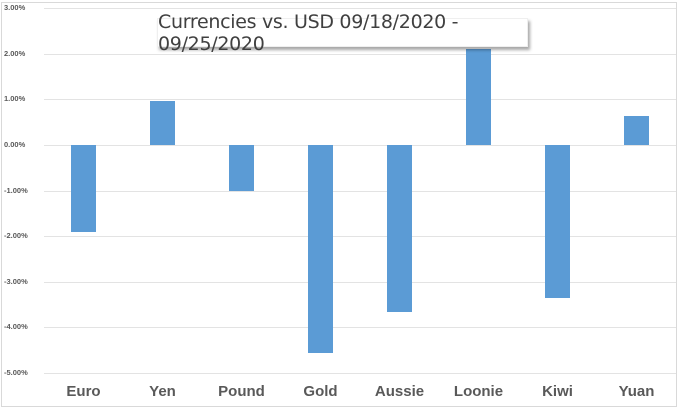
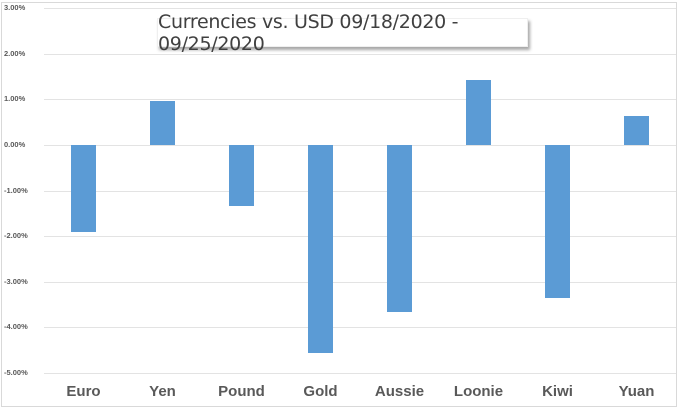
Pound: -1.0% -> -1.3%
Loonie: 2.1% -> 1.4%
